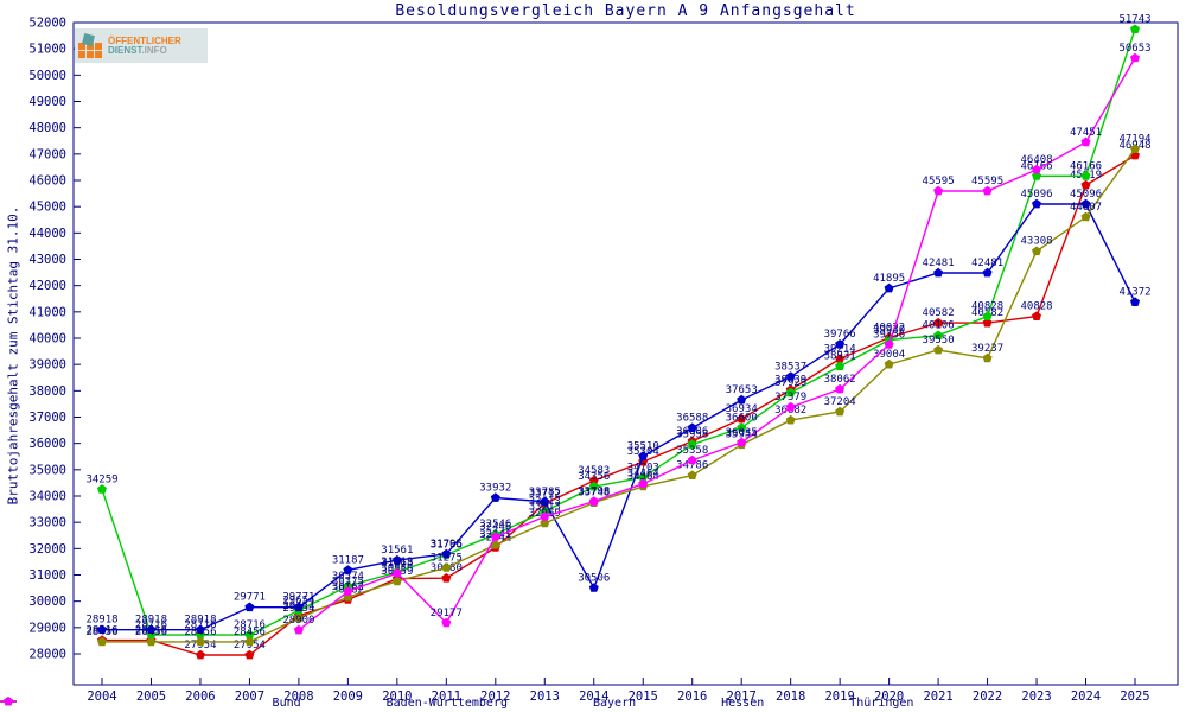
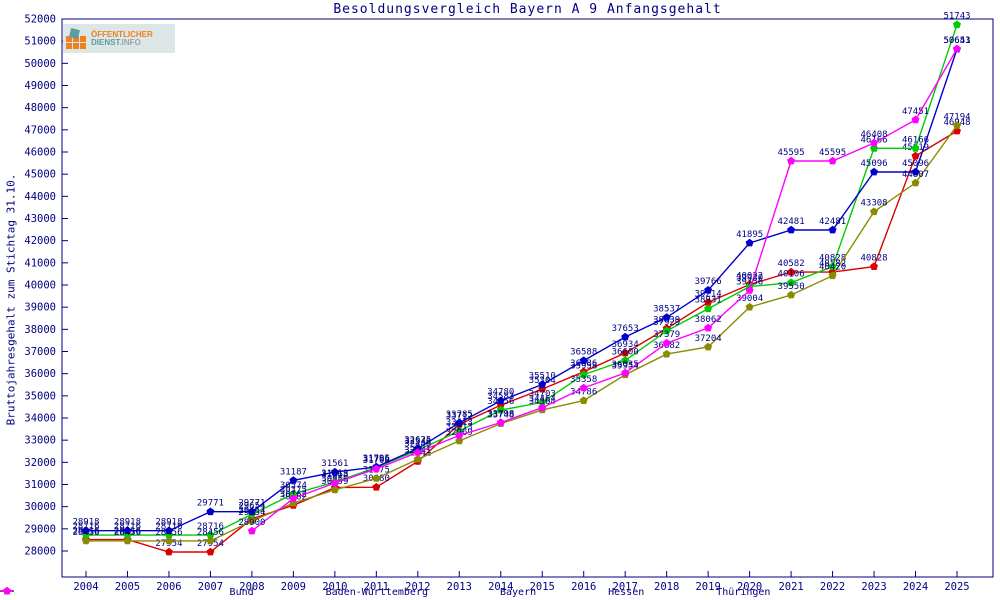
Baden-Württemberg/2004: 34259 -> 28716
Thüringen/2011: 29177 -> 31708
Bayern/2012: 33932 -> 32625
Bayern/2014: 30506 -> 34780
Hessen/2022: 39237 -> 40420
Bayern/2025: 41372 -> 50641
